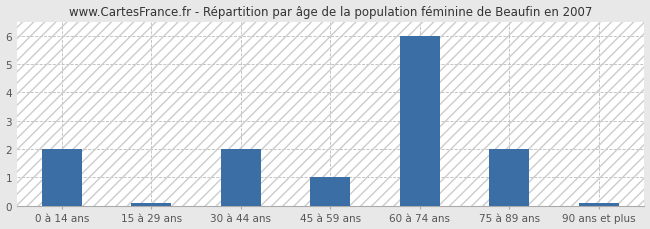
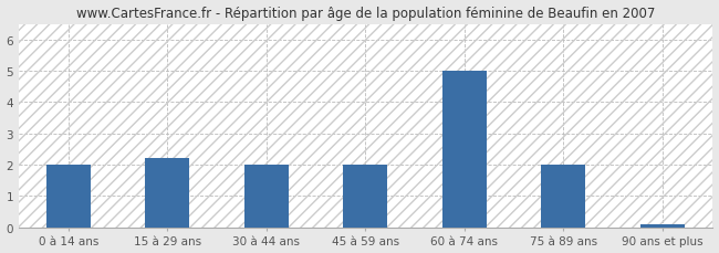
15 à 29 ans: 0.1 -> 2.2
45 à 59 ans: 1.0 -> 2.0
60 à 74 ans: 6.0 -> 5.0
